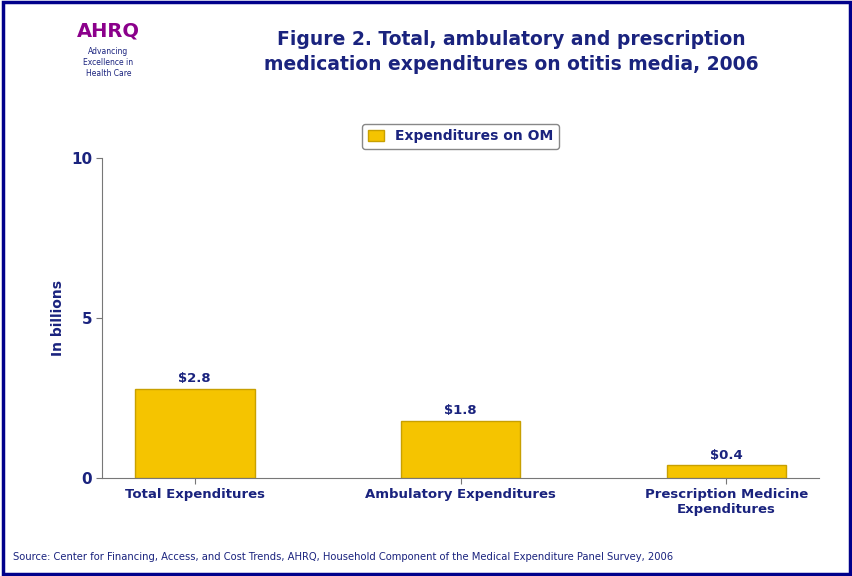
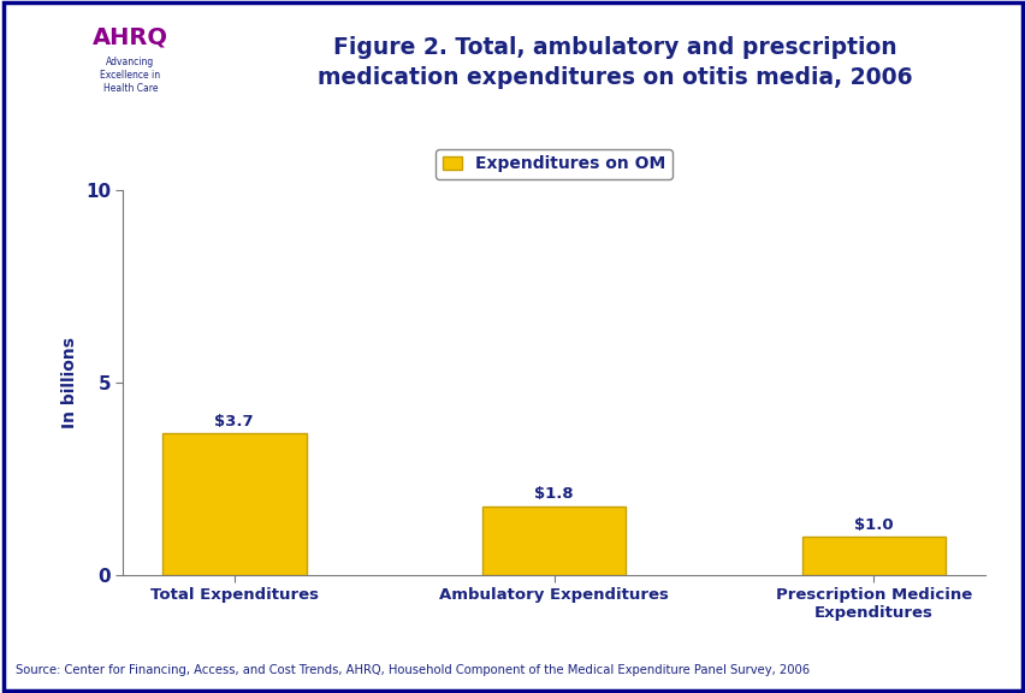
Total Expenditures: $2.8 -> $3.7
Prescription Medicine Expenditures: $0.4 -> $1.0
